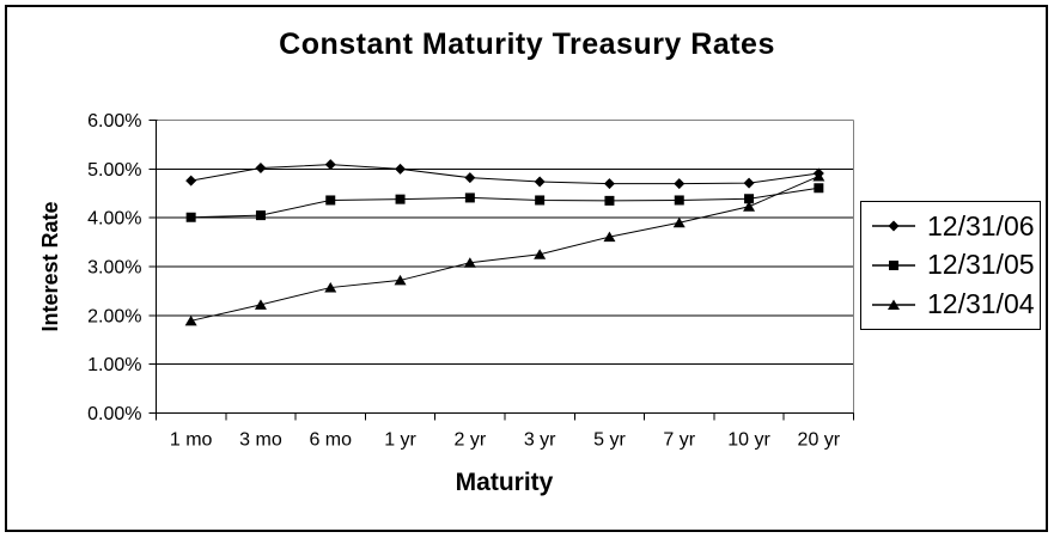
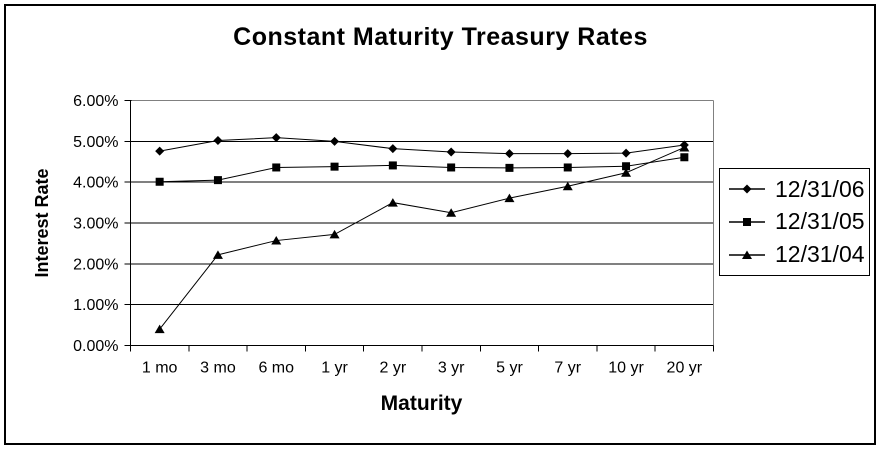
12/31/04/1 mo: 1.9% -> 0.4%
12/31/04/2 yr: 3.1% -> 3.5%
